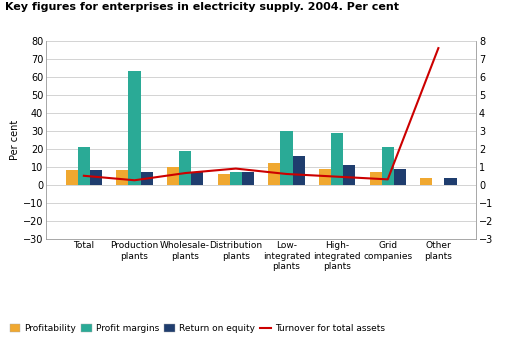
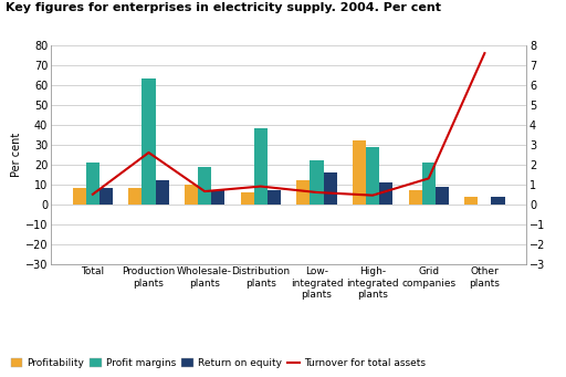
Turnover for total assets/Production plants: 0.2 -> 2.6
Return on equity/Production plants: 7 -> 12
Profit margins/Distribution plants: 7 -> 38
Profit margins/Low- integrated plants: 30 -> 22
Profitability/High- integrated plants: 9 -> 32
Turnover for total assets/Grid companies: 0.3 -> 1.3
